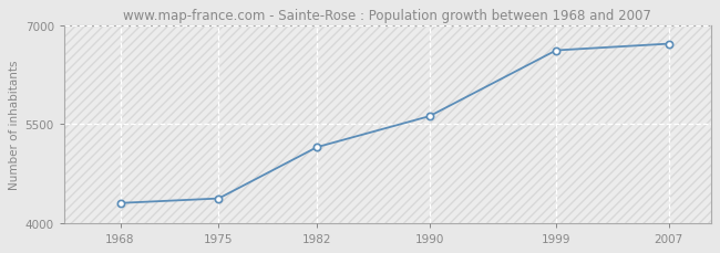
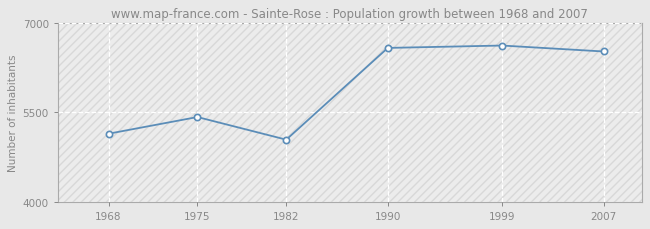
1968: 4300 -> 5140
1975: 4370 -> 5420
1982: 5150 -> 5040
1990: 5620 -> 6580
2007: 6720 -> 6520
